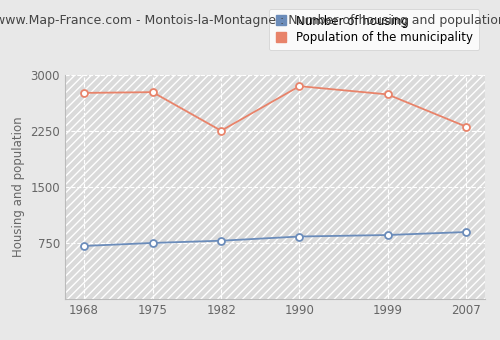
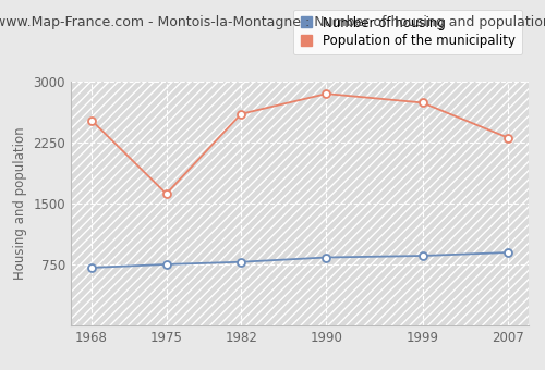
Population of the municipality/1968: 2760 -> 2520
Population of the municipality/1975: 2770 -> 1620
Population of the municipality/1982: 2250 -> 2600
